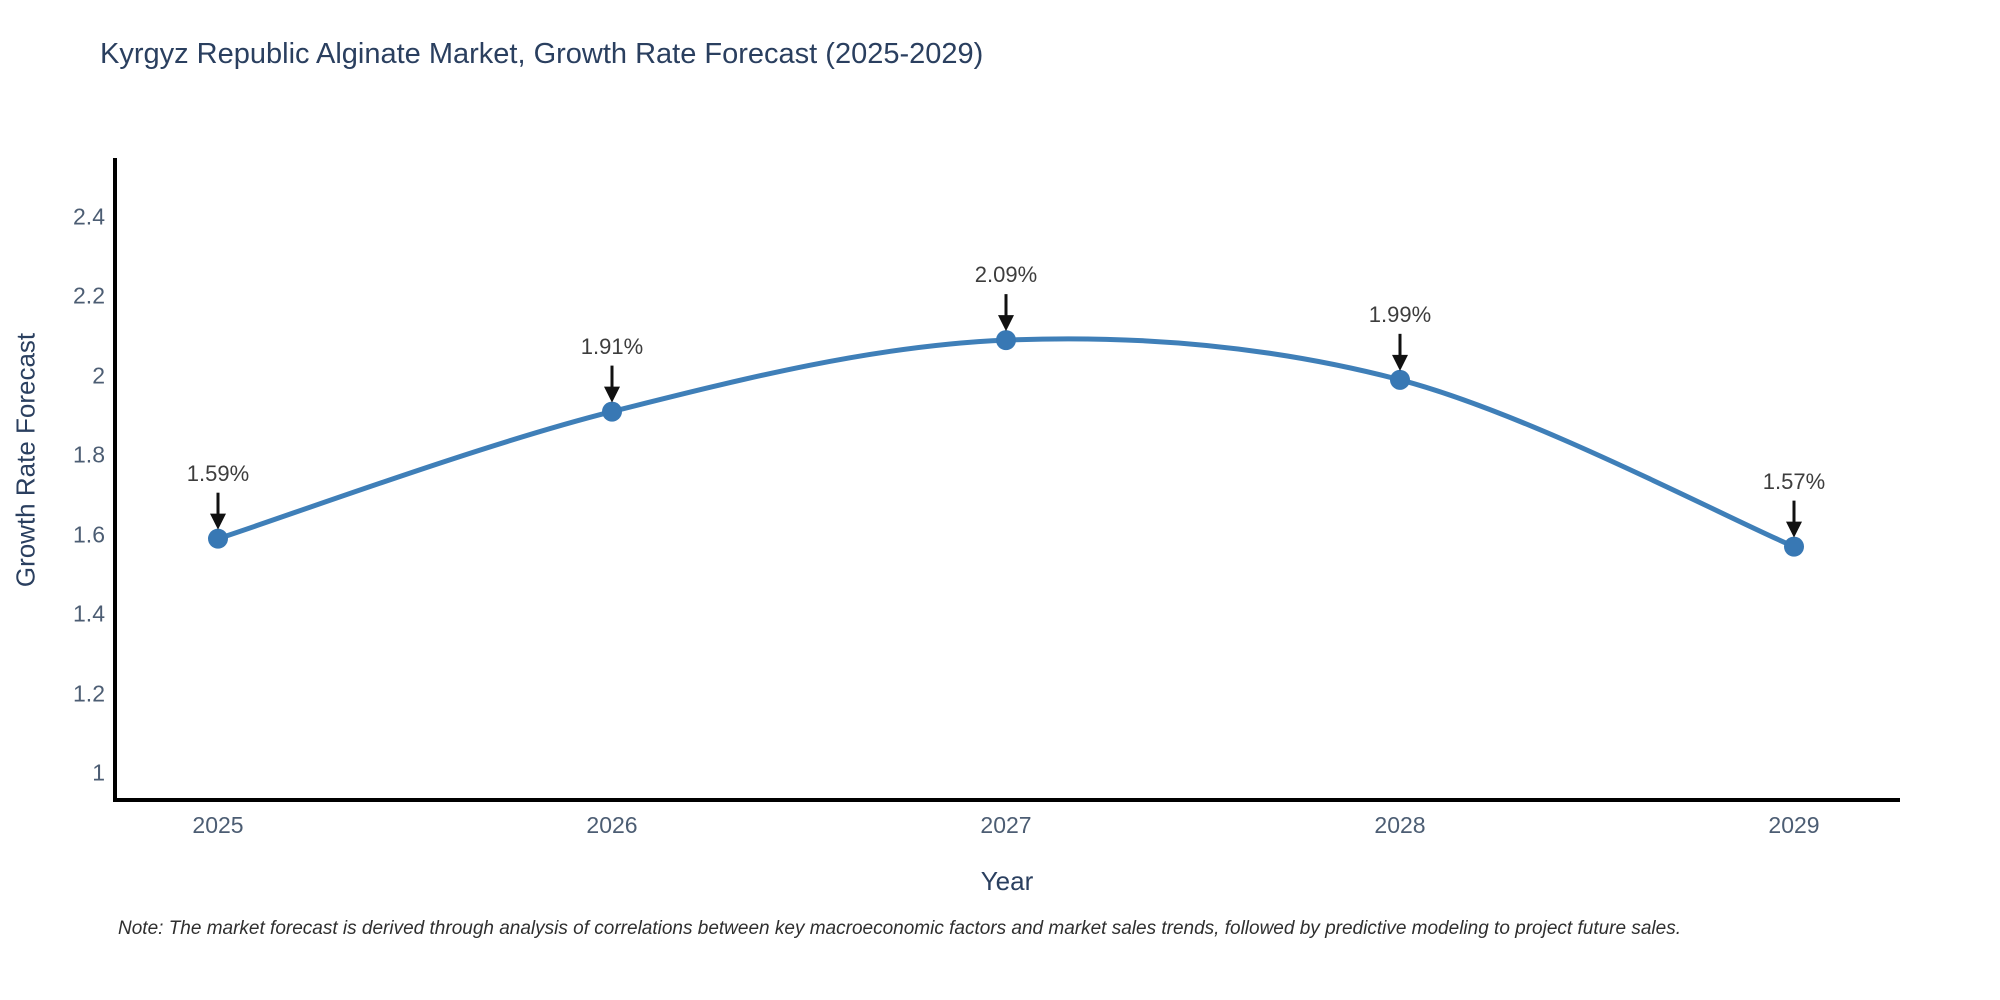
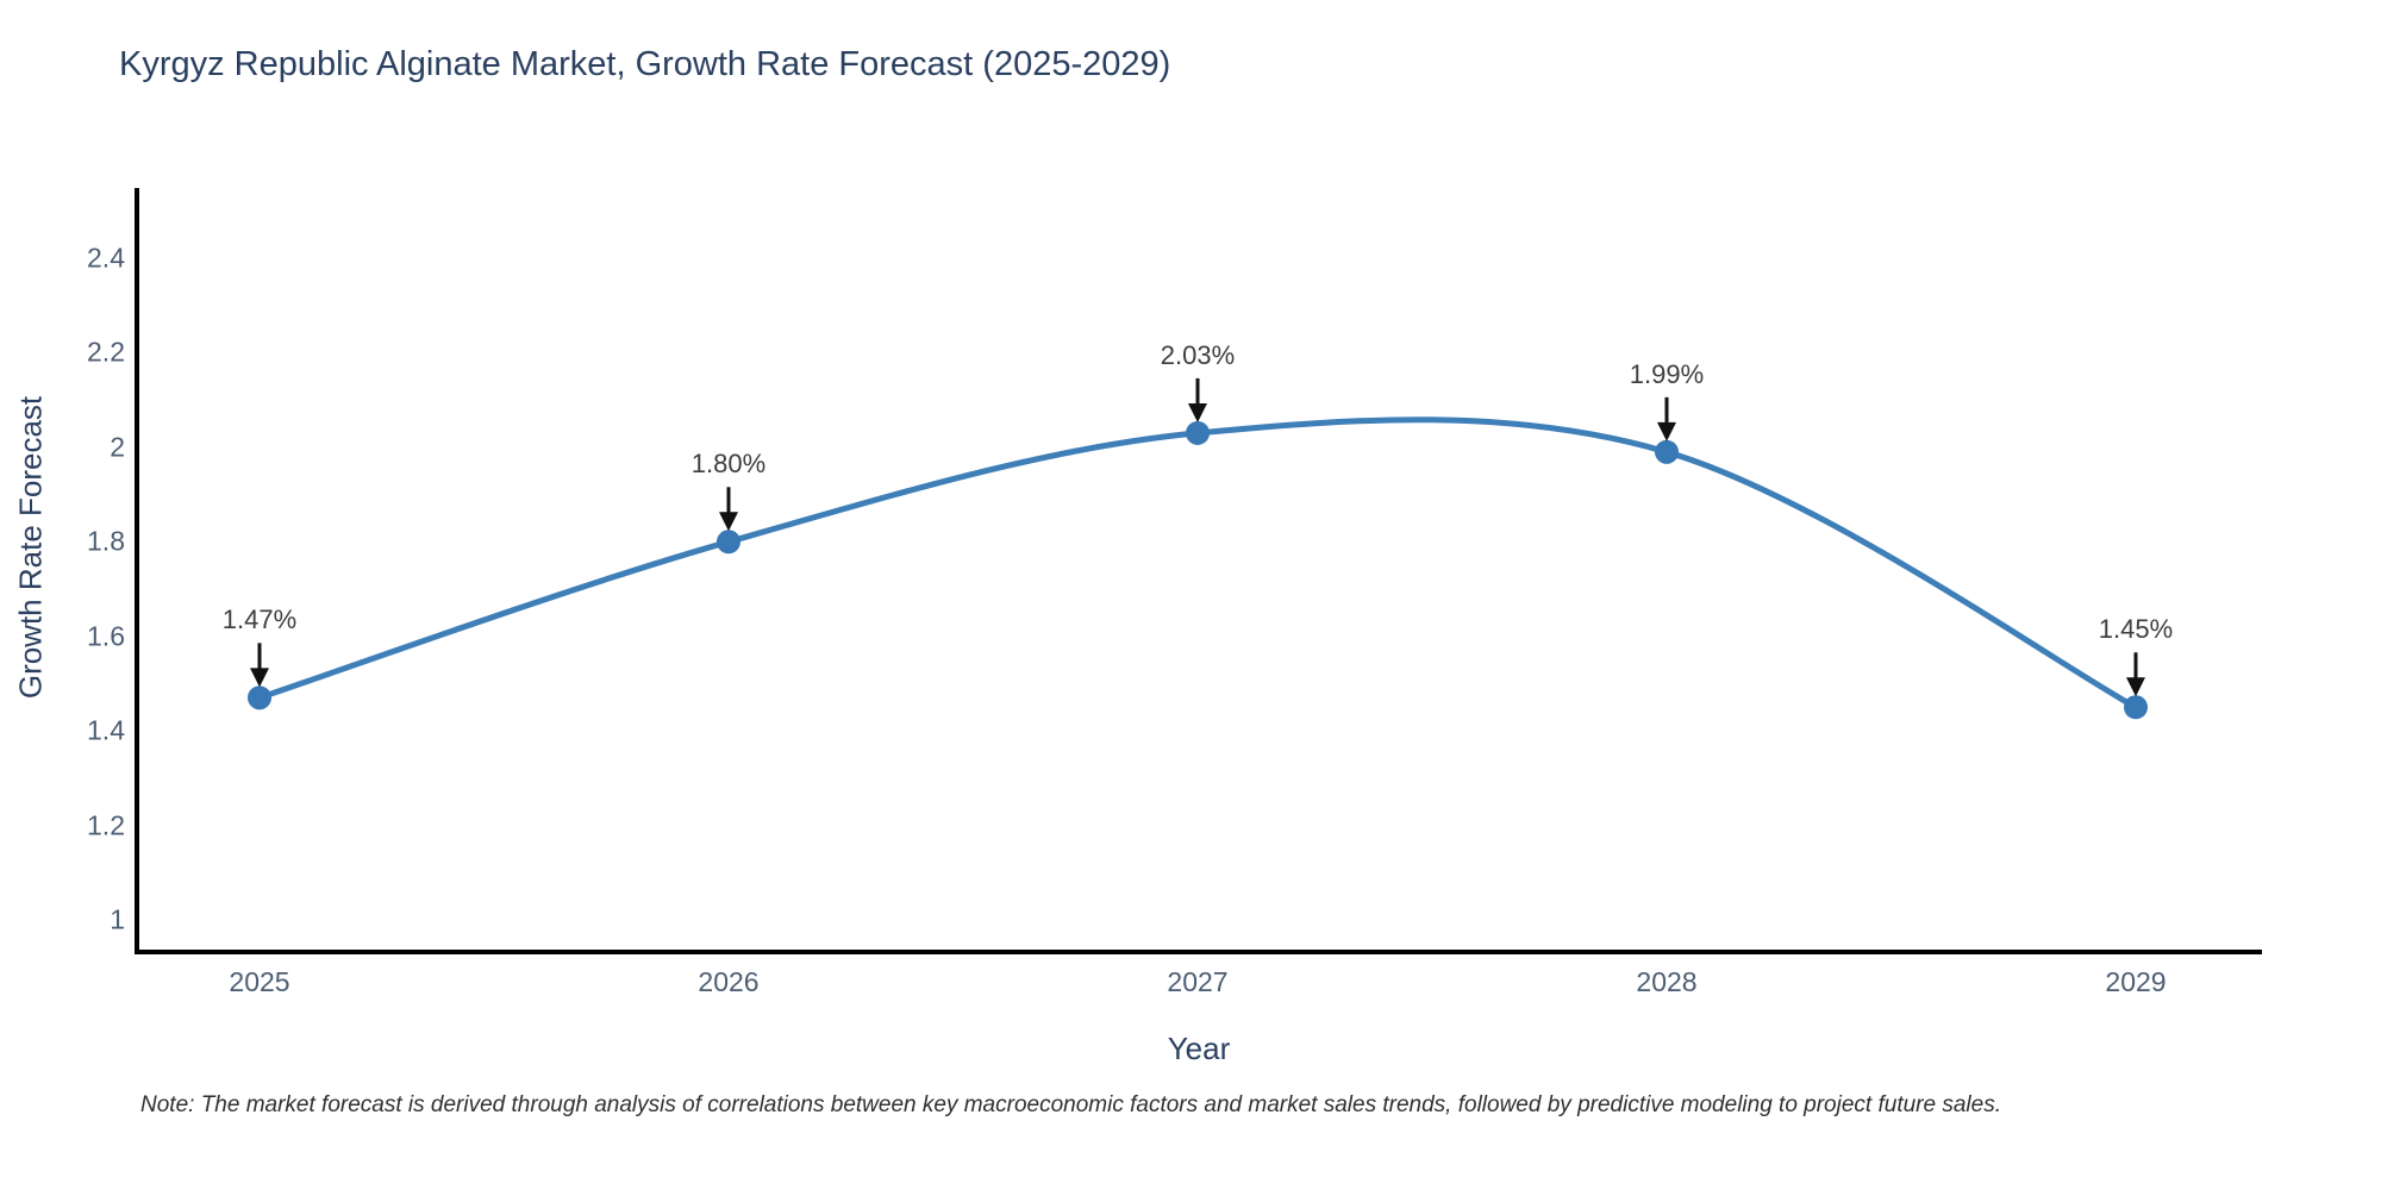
2025: 1.59% -> 1.47%
2026: 1.91% -> 1.80%
2027: 2.09% -> 2.03%
2029: 1.57% -> 1.45%
